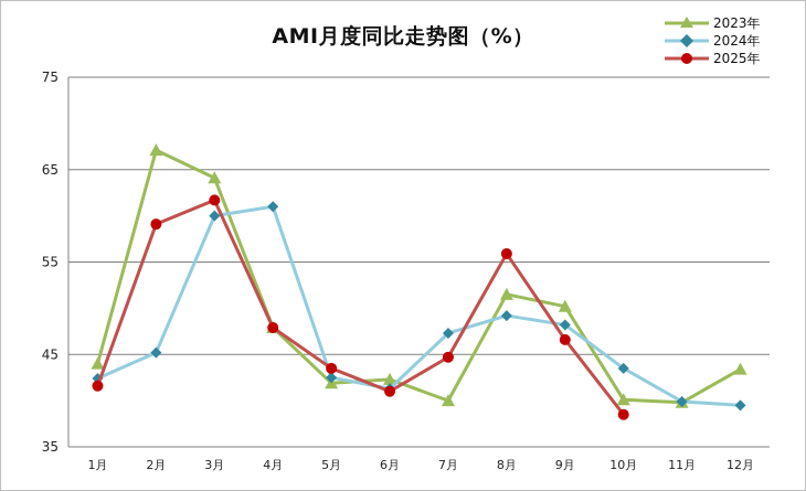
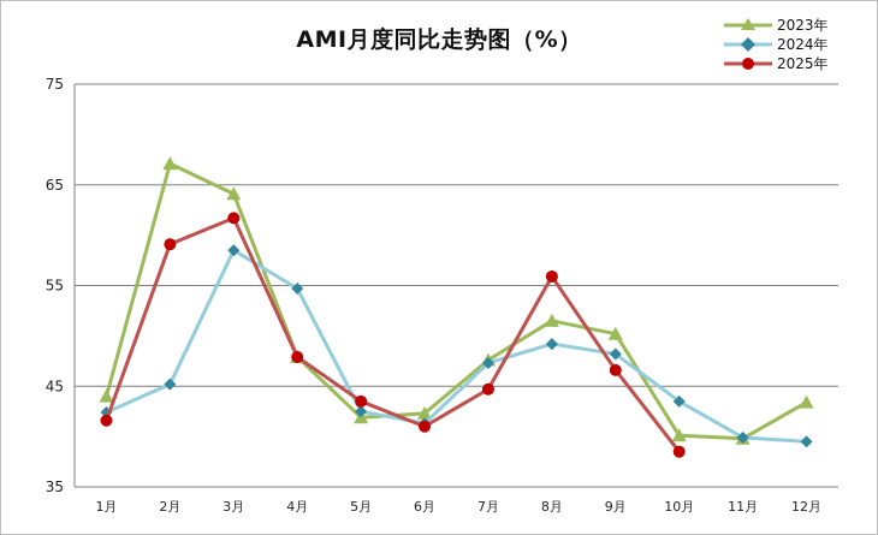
2024年/3月: 60 -> 58
2024年/4月: 61 -> 55
2023年/7月: 40 -> 48
